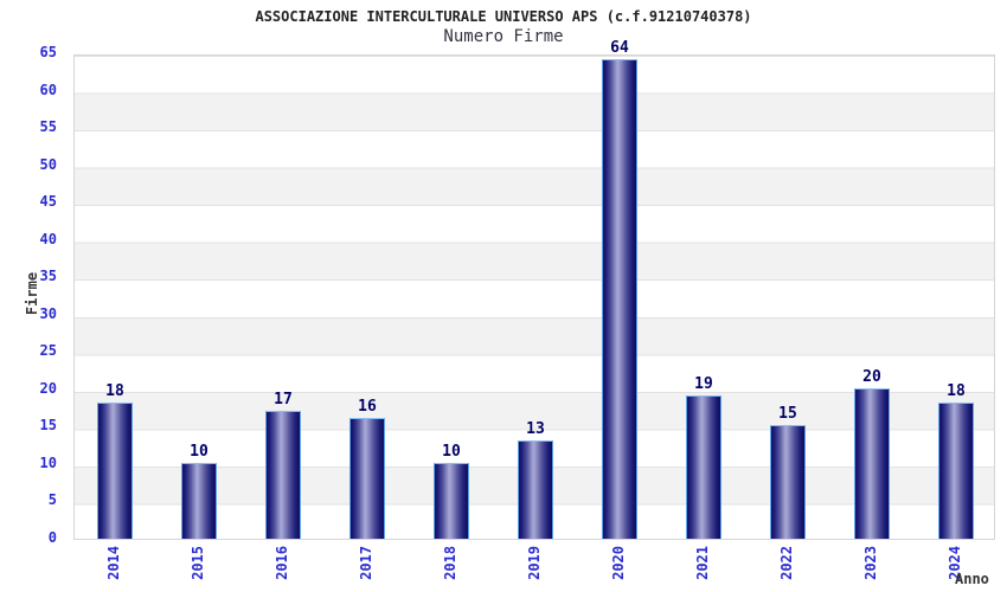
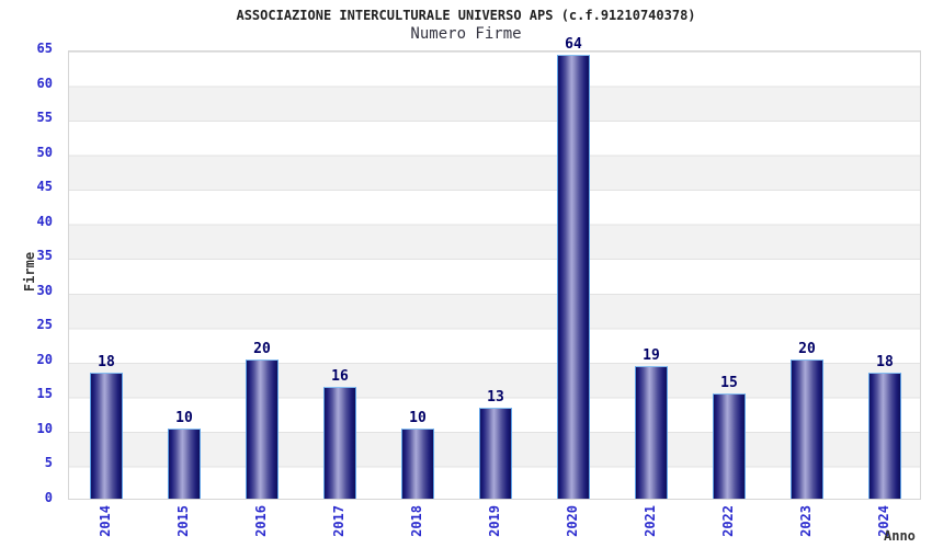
2016: 17 -> 20
